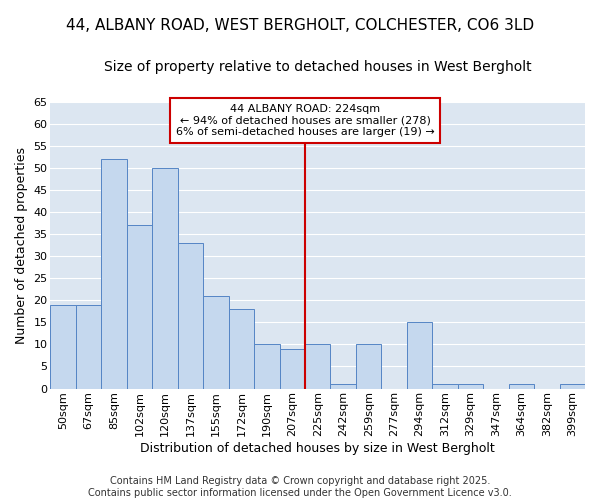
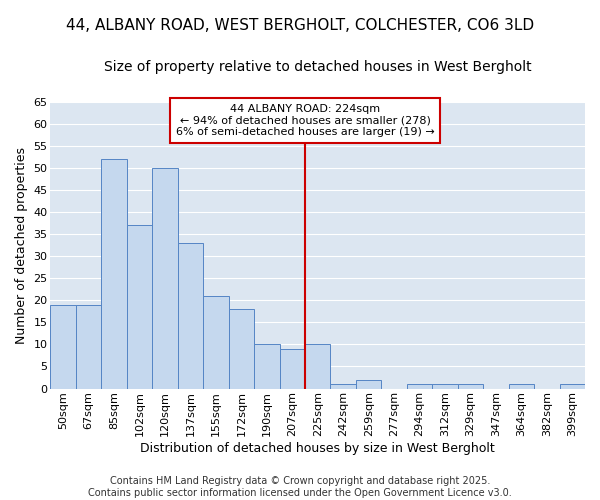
259sqm: 10 -> 2
294sqm: 15 -> 1
